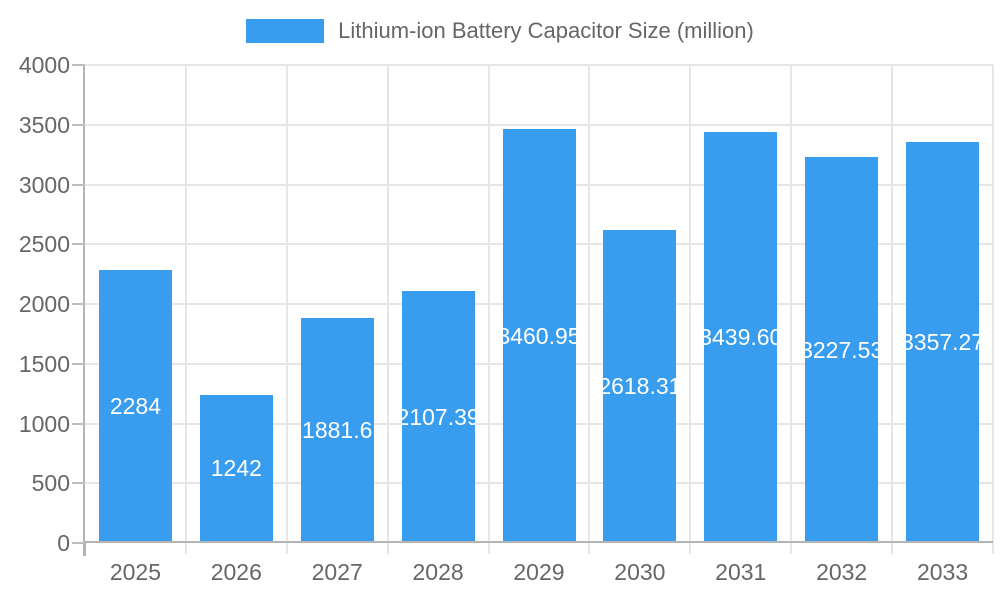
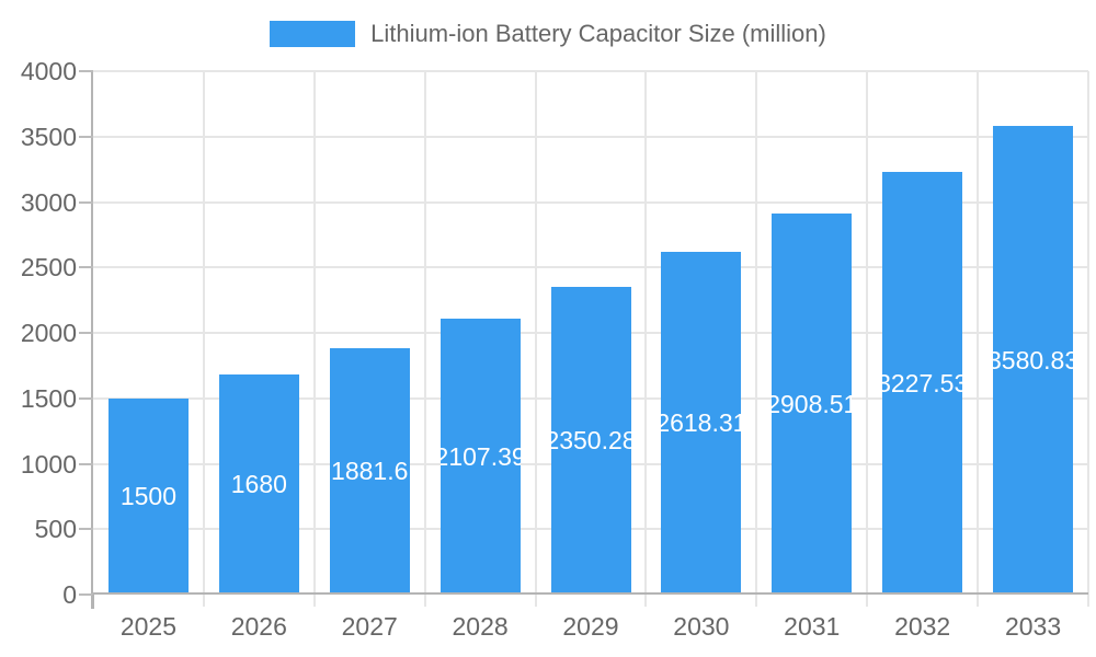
2025: 2284 -> 1500
2026: 1242 -> 1680
2029: 3460.95 -> 2350.28
2031: 3439.60 -> 2908.51
2033: 3357.27 -> 3580.83
